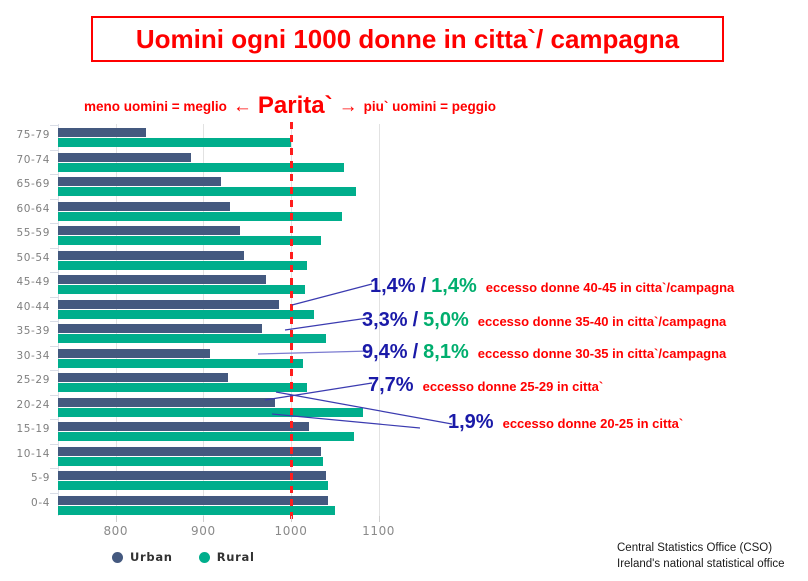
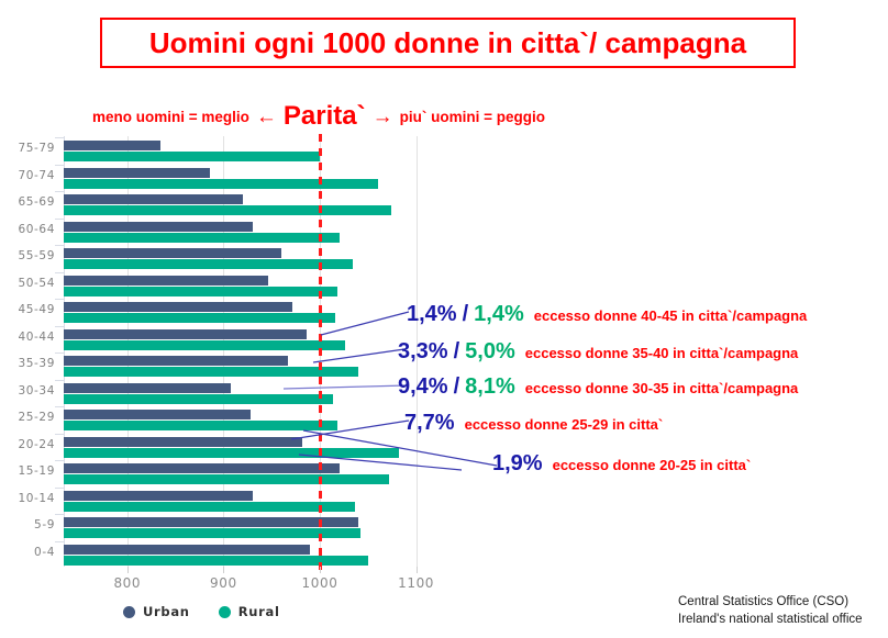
Rural/60-64: 1060 -> 1020
Urban/55-59: 940 -> 960
Urban/10-14: 1030 -> 930
Urban/0-4: 1040 -> 990
